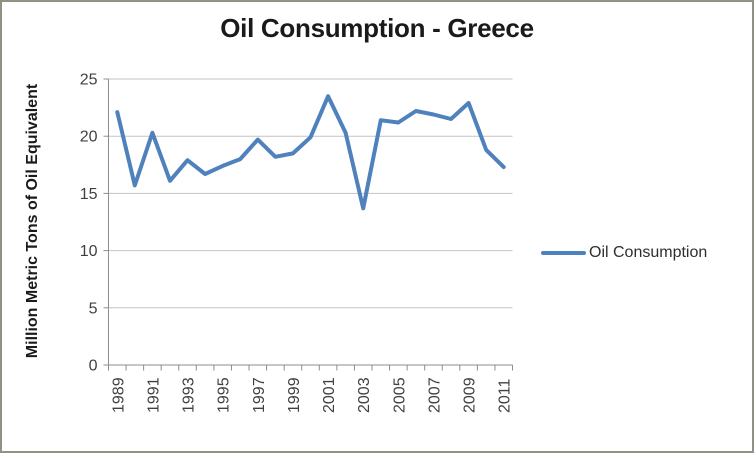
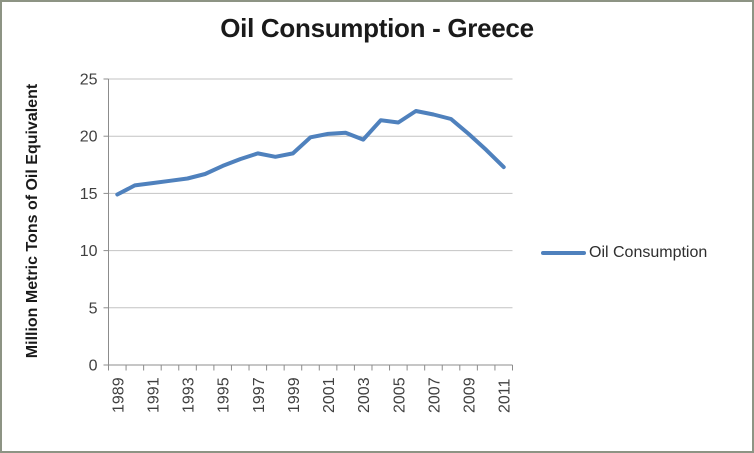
1989: 22.1 -> 14.9
1991: 20.3 -> 15.9
1993: 17.9 -> 16.3
1997: 19.7 -> 18.5
2001: 23.5 -> 20.2
2003: 13.7 -> 19.7
2009: 22.9 -> 20.2
